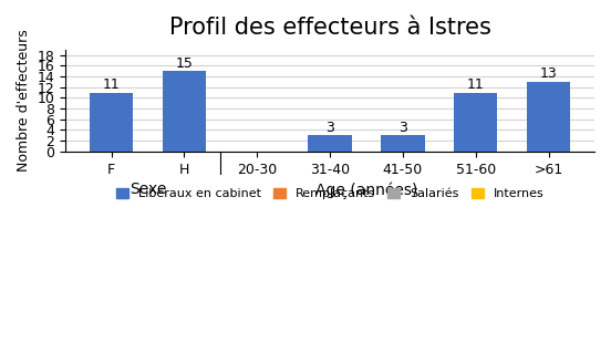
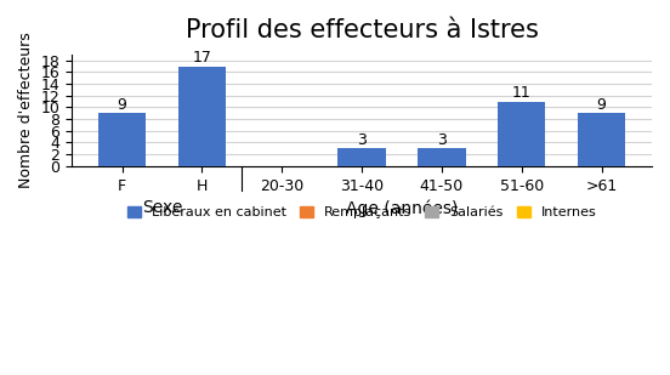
F: 11 -> 9
H: 15 -> 17
>61: 13 -> 9
